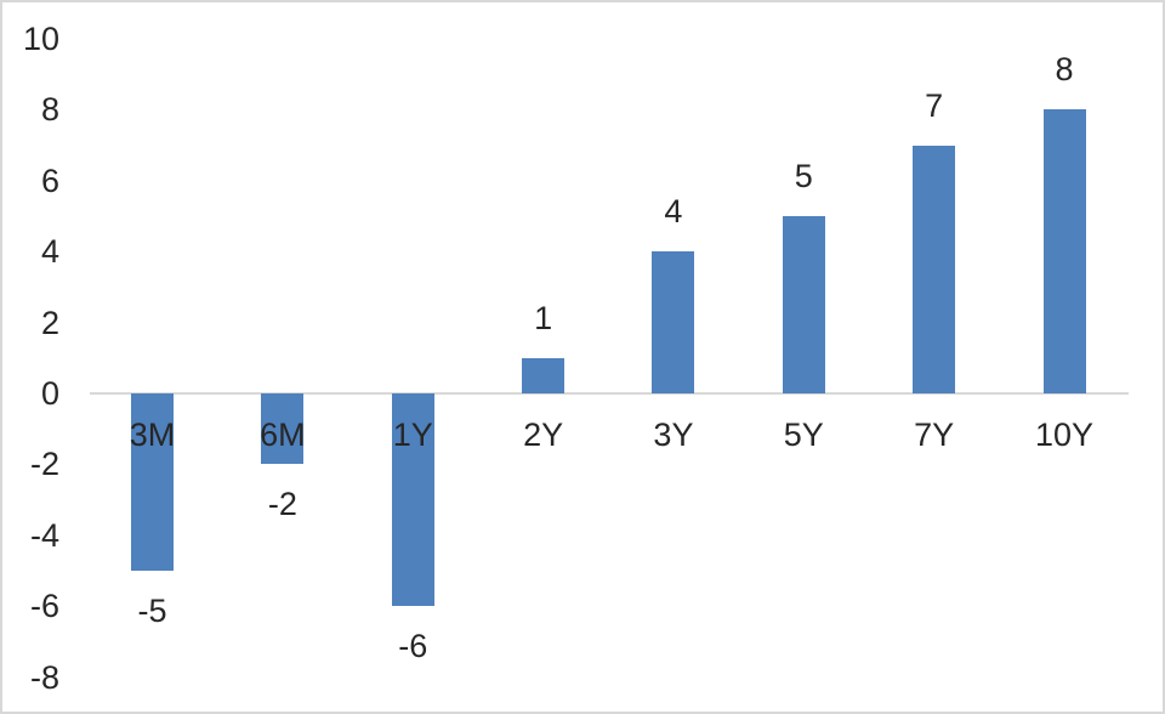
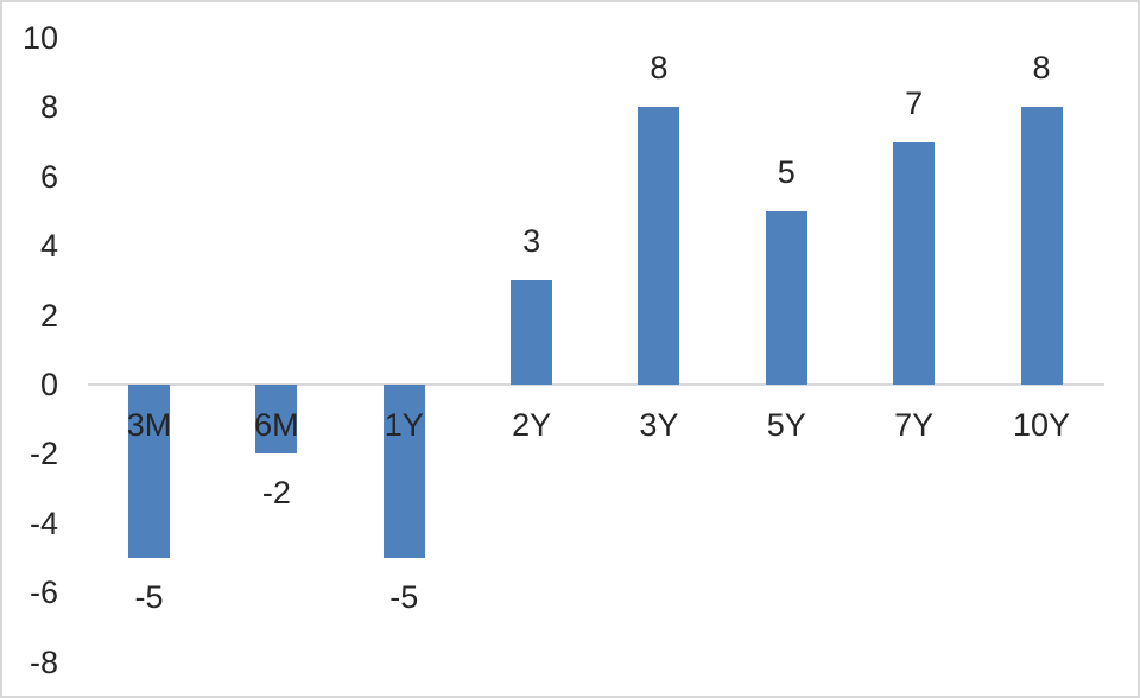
1Y: -6 -> -5
2Y: 1 -> 3
3Y: 4 -> 8
